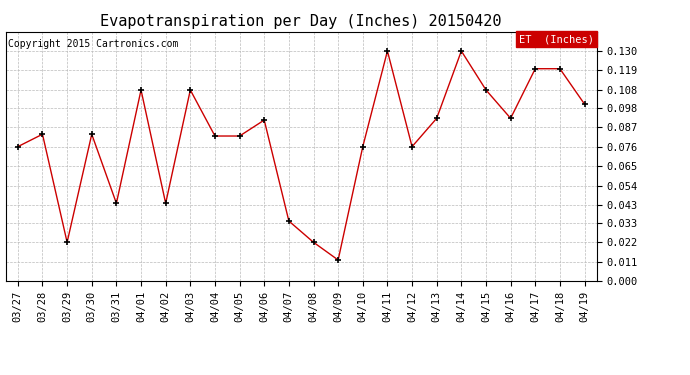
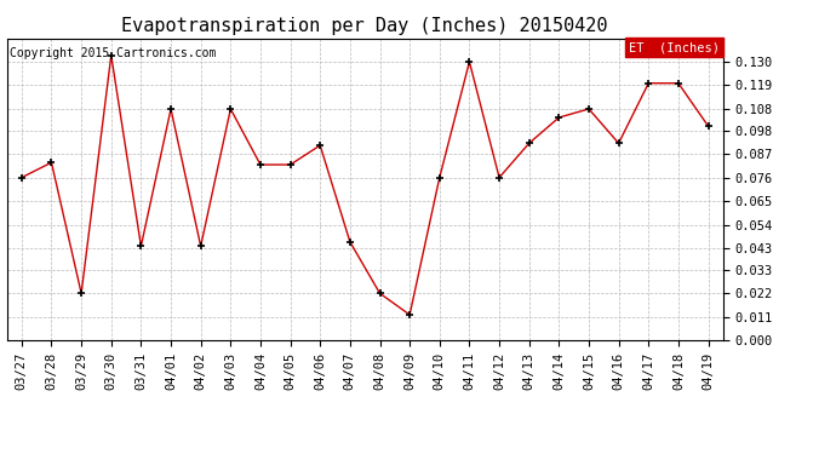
03/30: 0.083 -> 0.133
04/07: 0.034 -> 0.046
04/14: 0.130 -> 0.104
